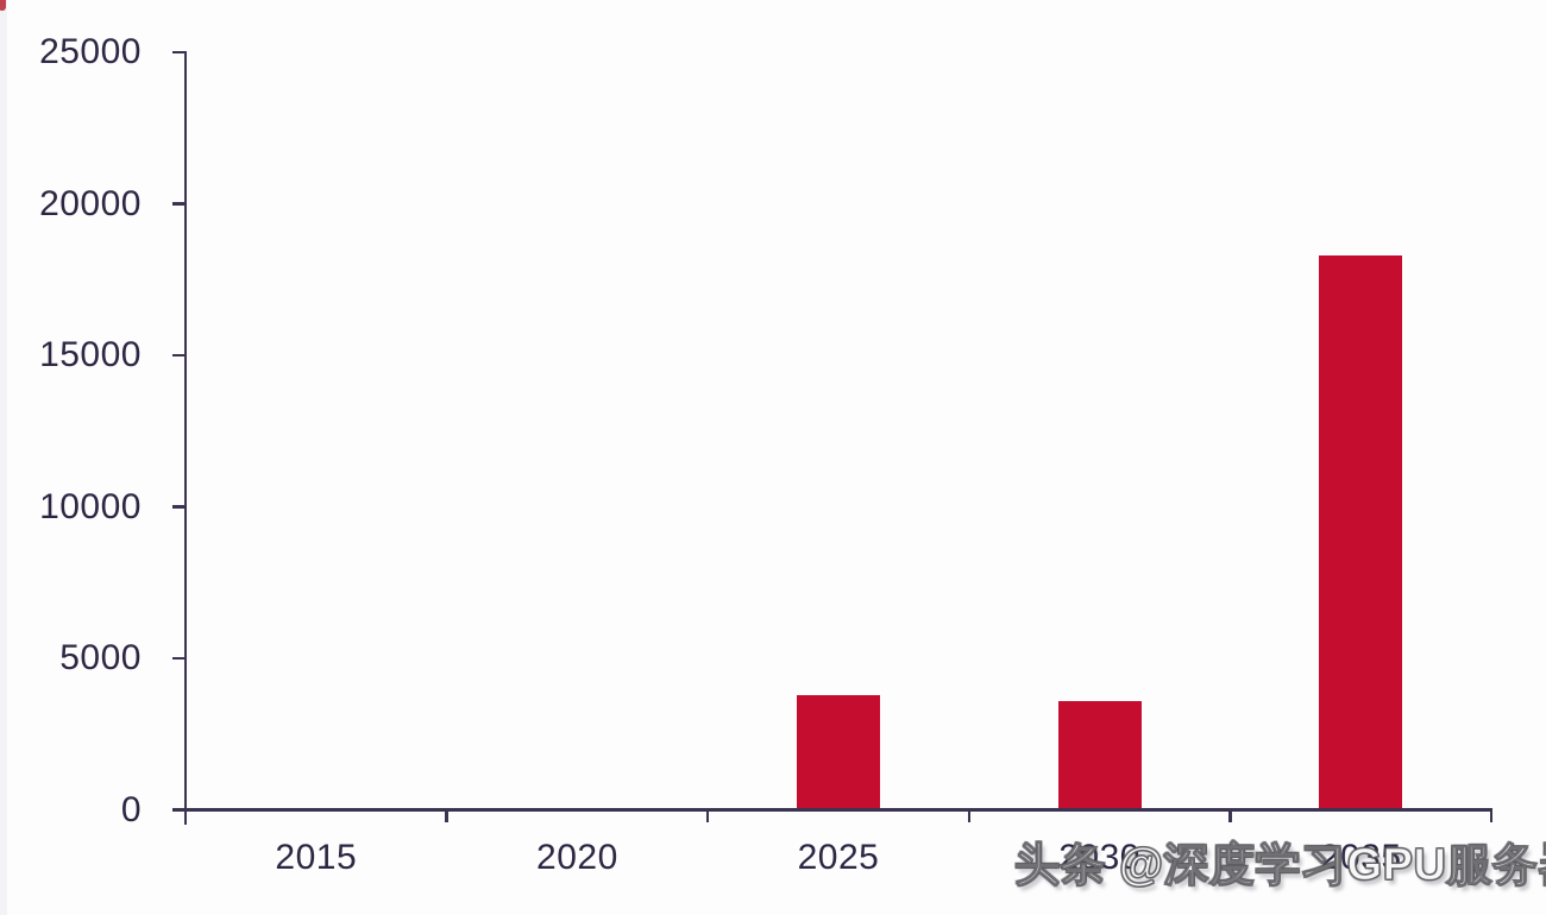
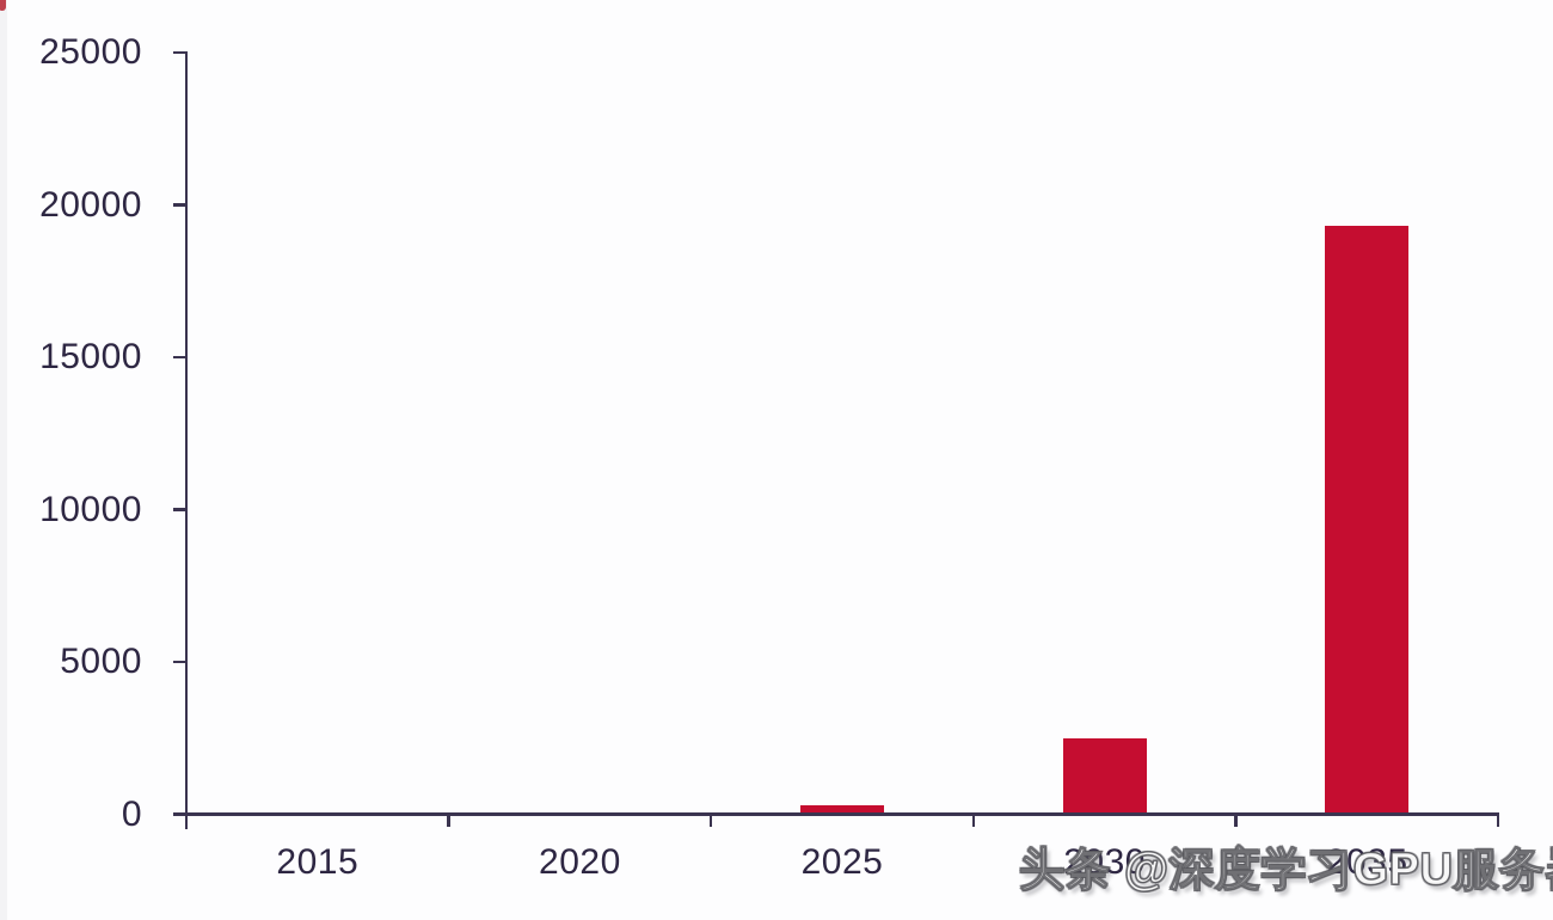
2025: 3800 -> 300
2030: 3600 -> 2500
2035: 18300 -> 19300
